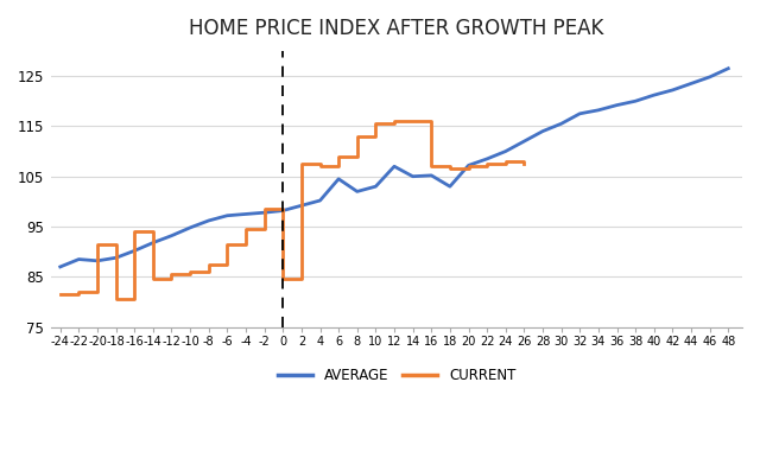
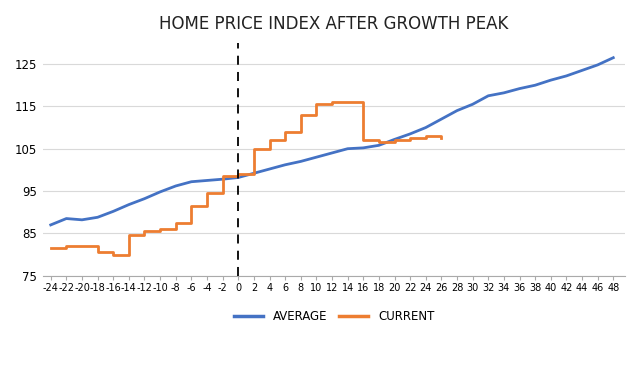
CURRENT/-20: 91.5 -> 82.0
CURRENT/-16: 94.0 -> 80.0
CURRENT/0: 84.5 -> 99.0
CURRENT/2: 107.5 -> 105.0
AVERAGE/6: 104.5 -> 101.2
AVERAGE/12: 107.0 -> 104.0
AVERAGE/18: 103.0 -> 105.8
